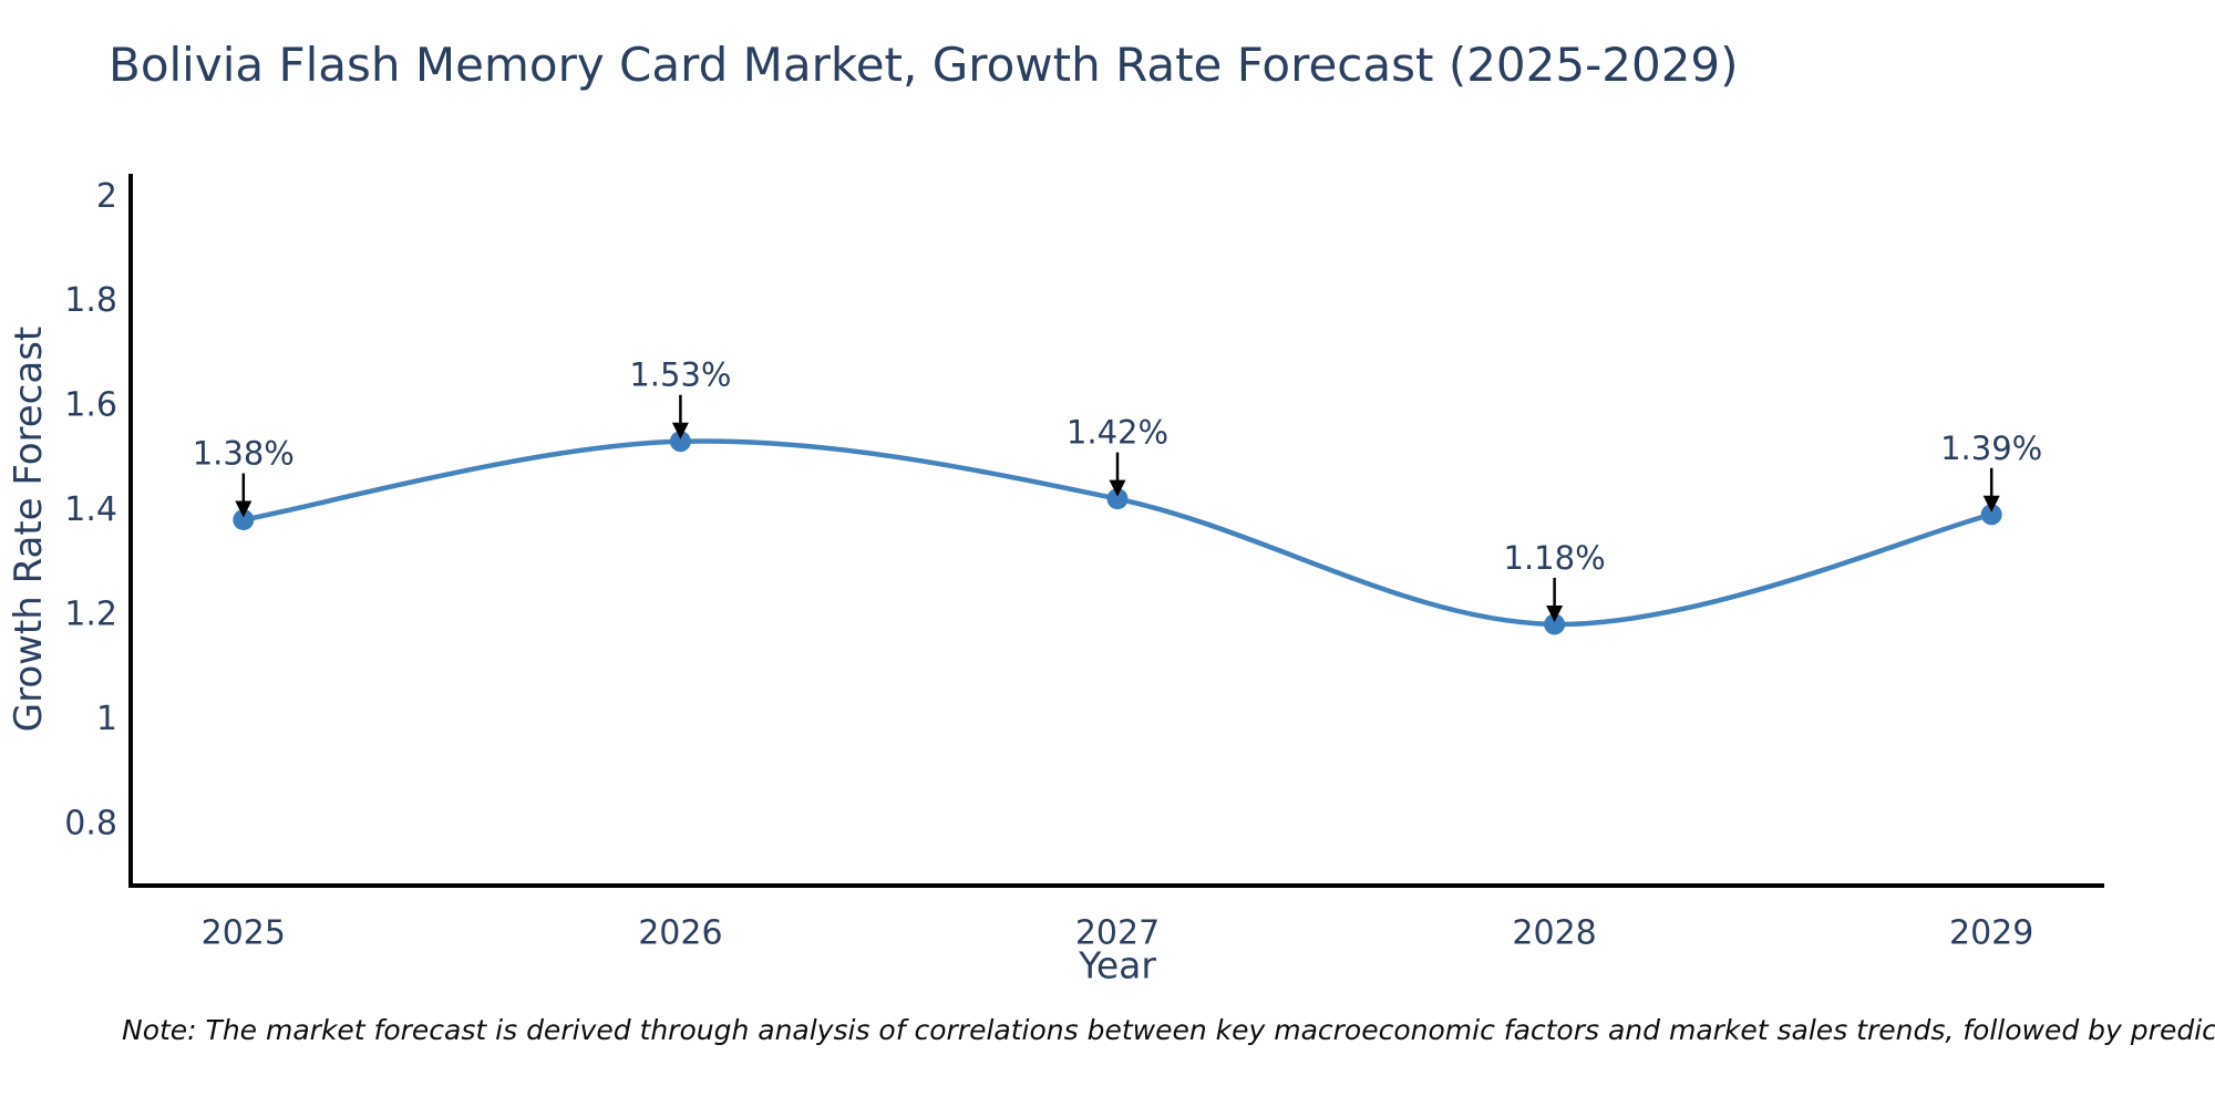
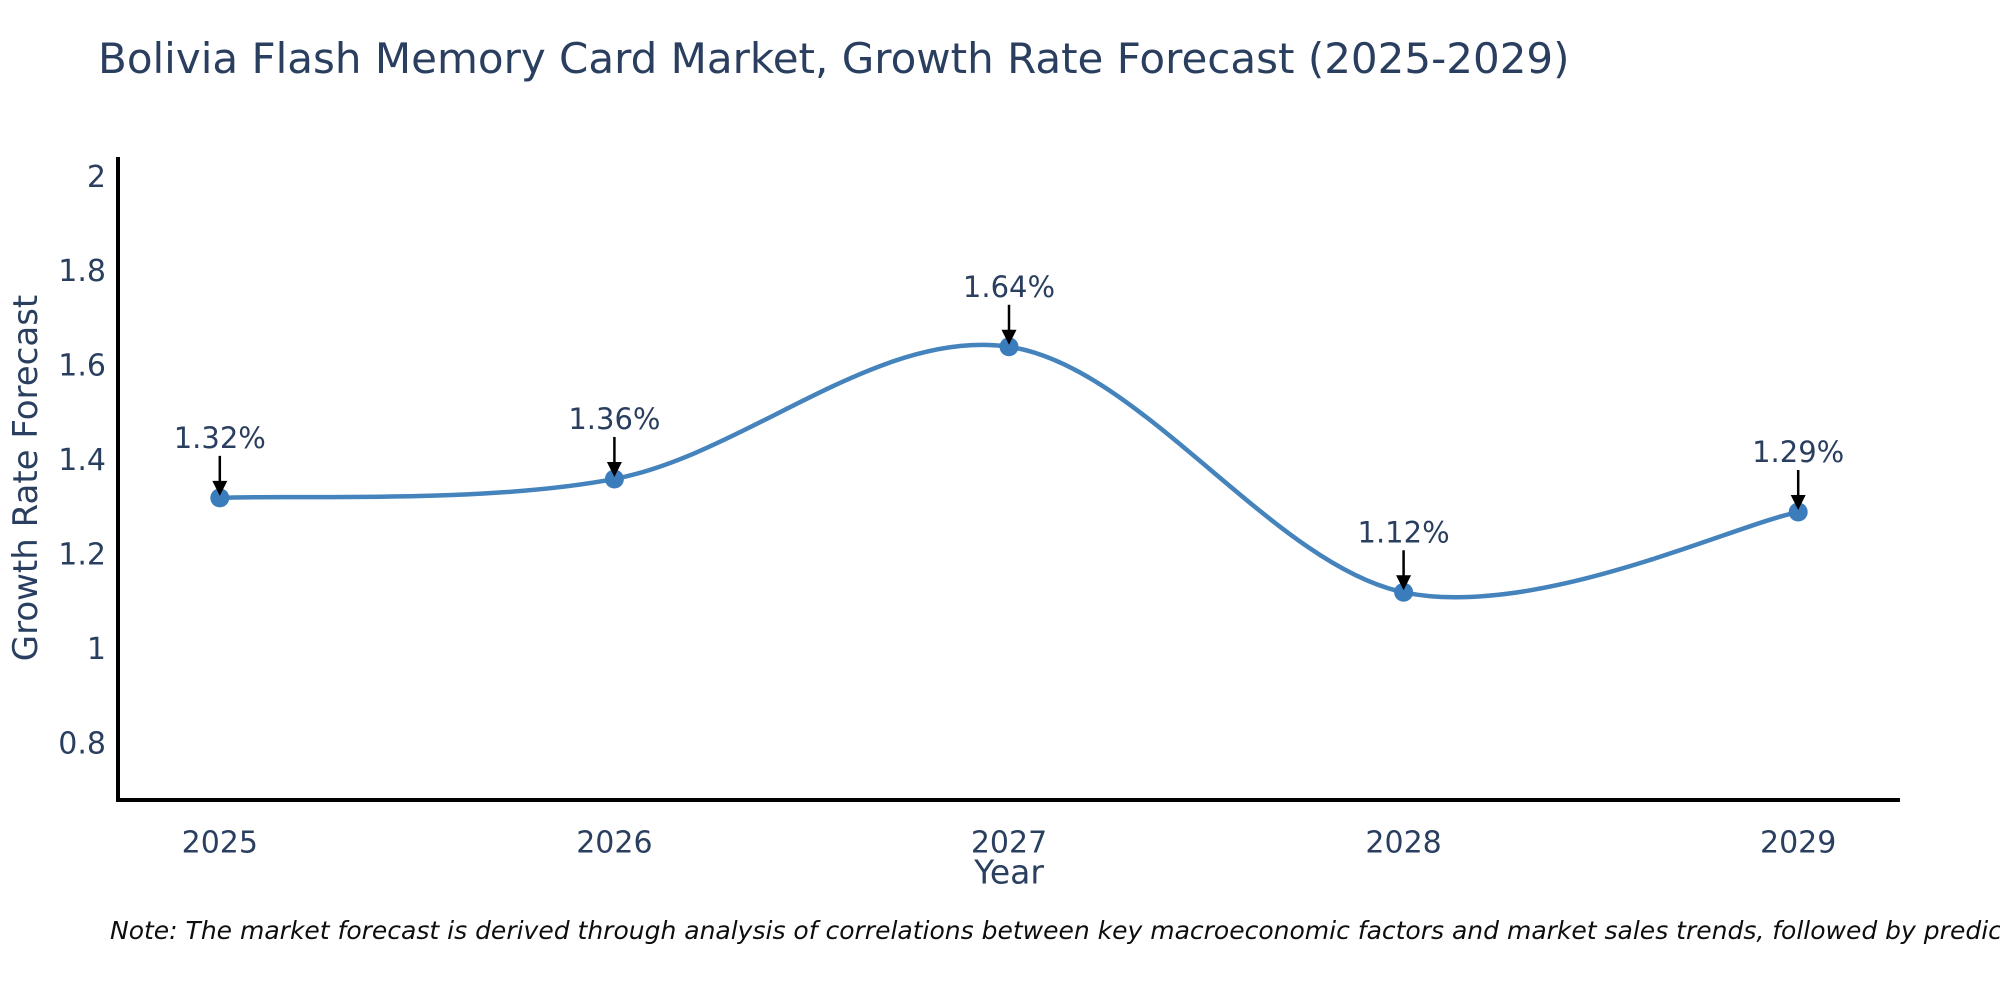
2025: 1.38% -> 1.32%
2026: 1.53% -> 1.36%
2027: 1.42% -> 1.64%
2028: 1.18% -> 1.12%
2029: 1.39% -> 1.29%
